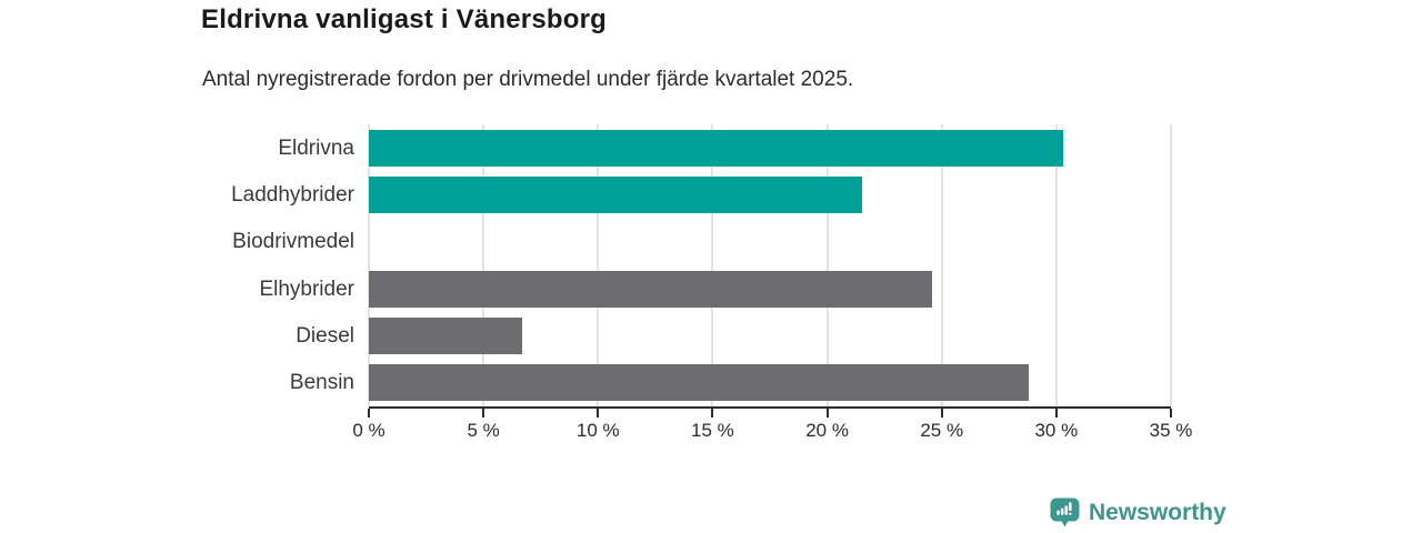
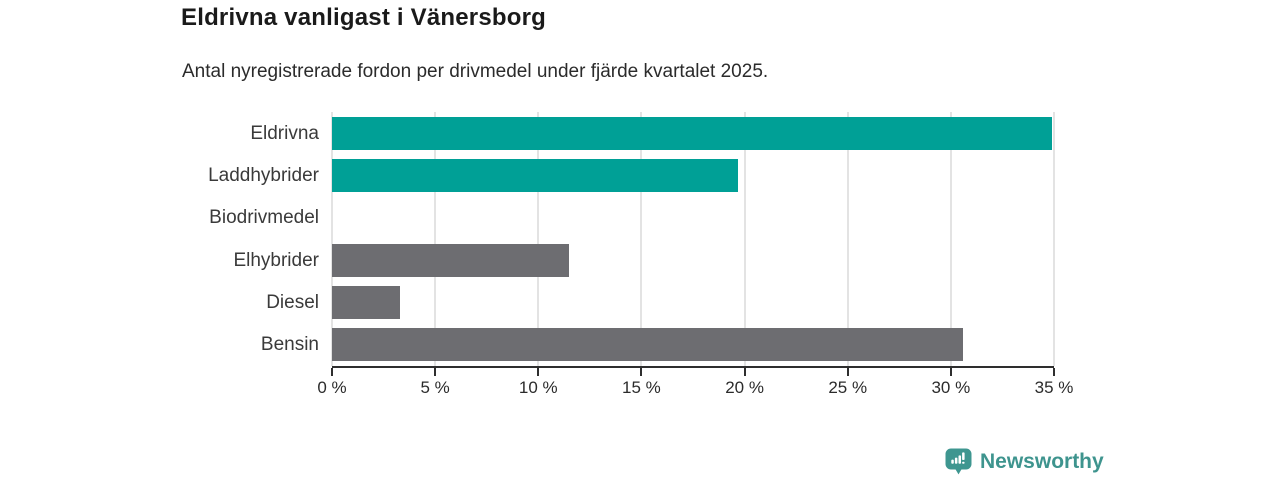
Eldrivna: 30.3% -> 34.9%
Laddhybrider: 21.5% -> 19.7%
Elhybrider: 24.6% -> 11.5%
Diesel: 6.7% -> 3.3%
Bensin: 28.8% -> 30.6%
